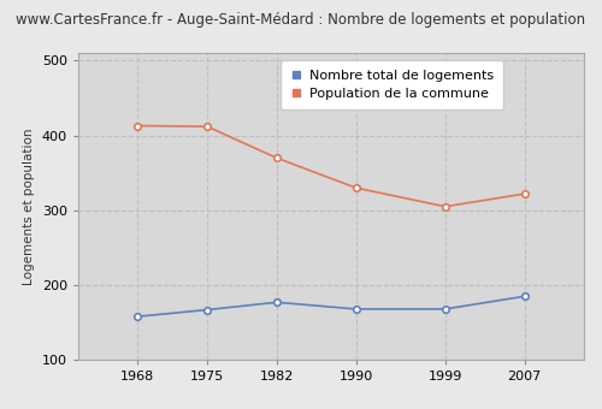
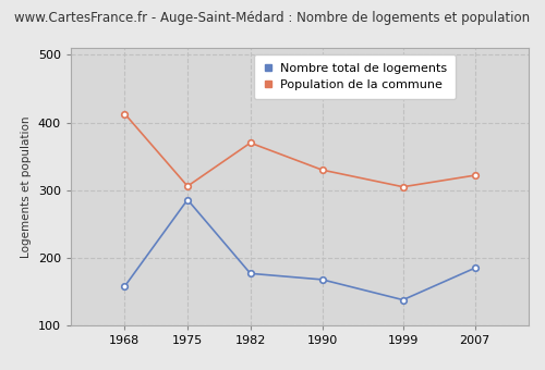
Nombre total de logements/1975: 167 -> 286
Population de la commune/1975: 412 -> 306
Nombre total de logements/1999: 168 -> 138
